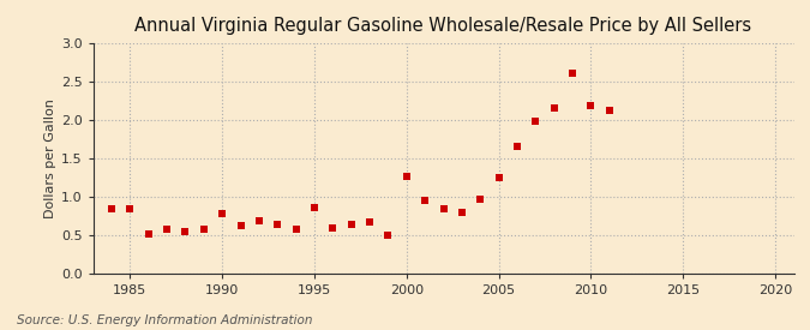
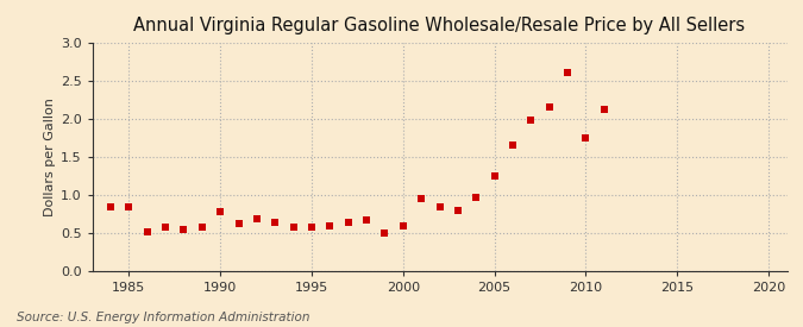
1995: 0.86 -> 0.58
2000: 1.26 -> 0.60
2010: 2.18 -> 1.75
